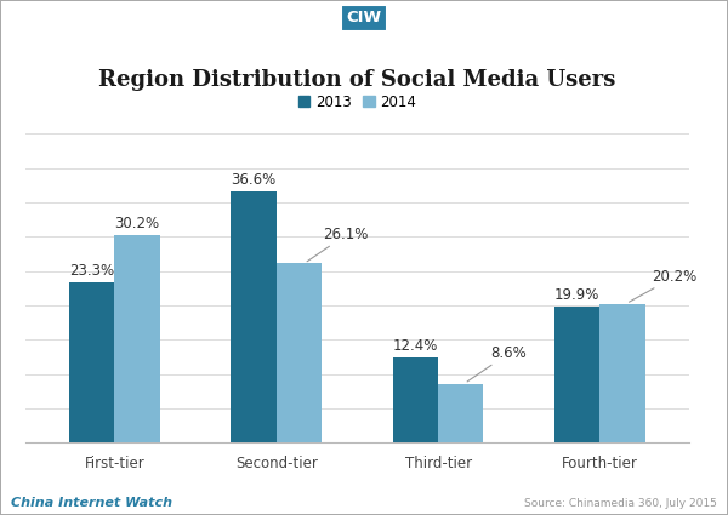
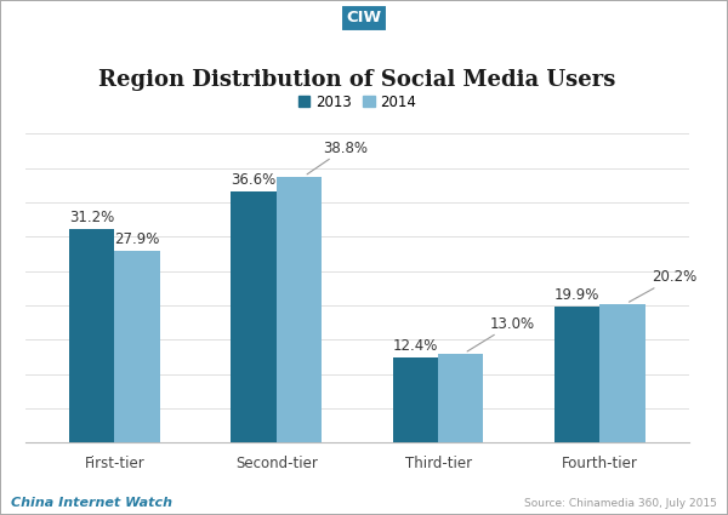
2013/First-tier: 23.3% -> 31.2%
2014/First-tier: 30.2% -> 27.9%
2014/Second-tier: 26.1% -> 38.8%
2014/Third-tier: 8.6% -> 13.0%
